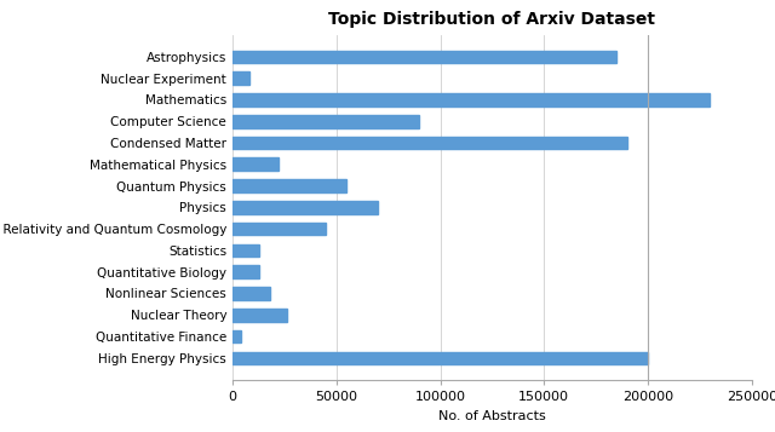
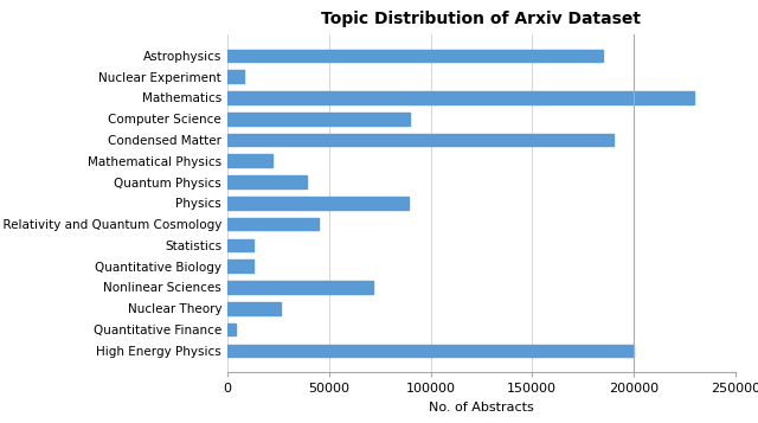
Quantum Physics: 55000 -> 39000
Physics: 70000 -> 89000
Nonlinear Sciences: 18000 -> 72000
